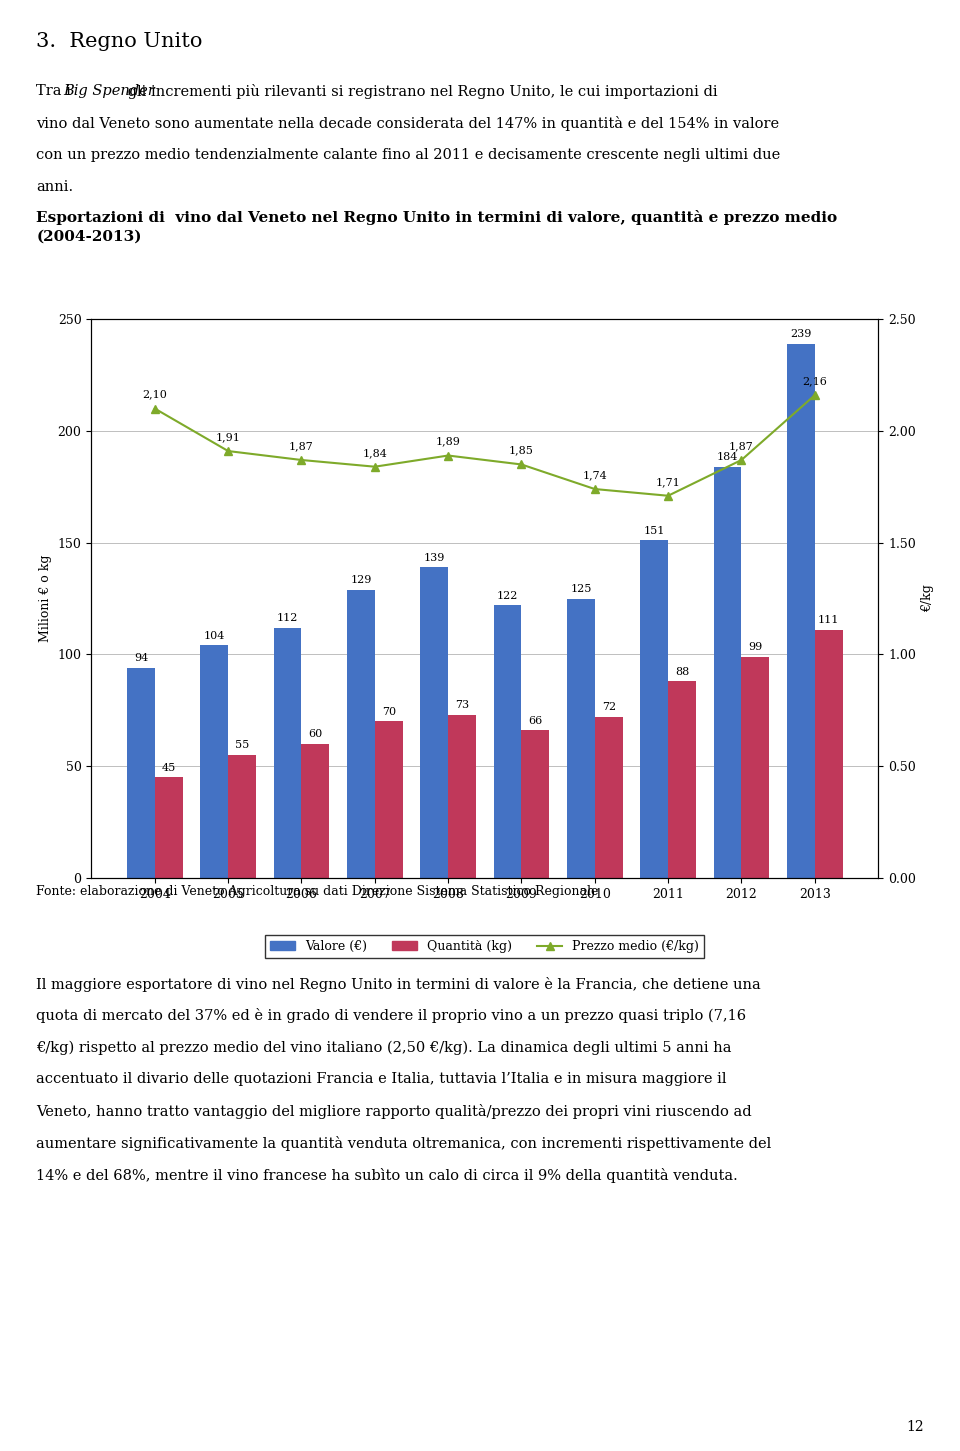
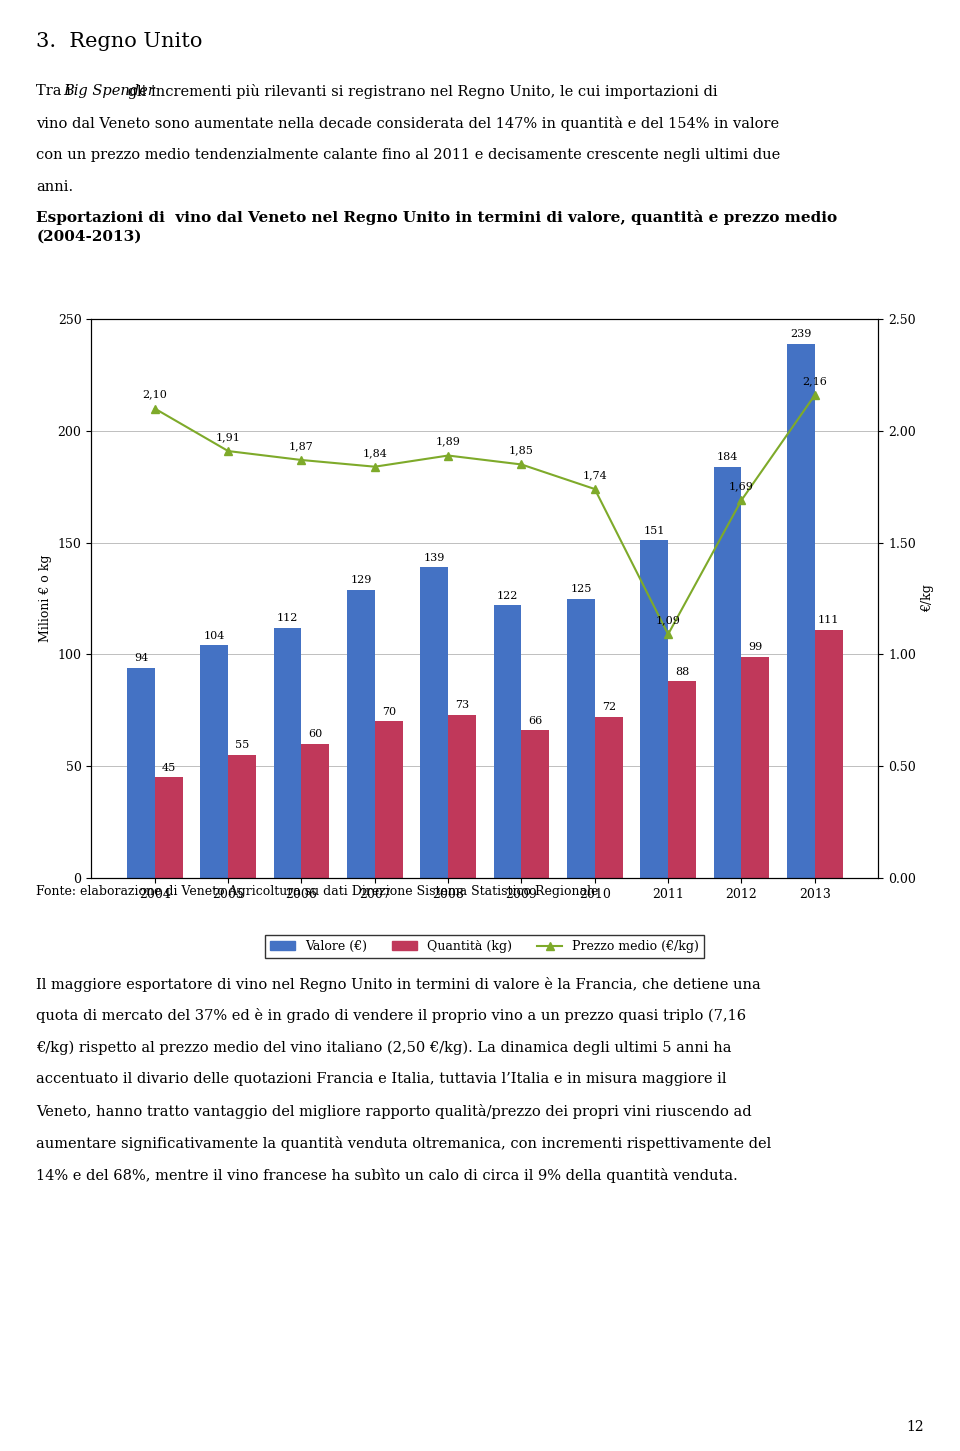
Prezzo medio (€/kg)/2011: 1,71 -> 1,09
Prezzo medio (€/kg)/2012: 1,87 -> 1,69
